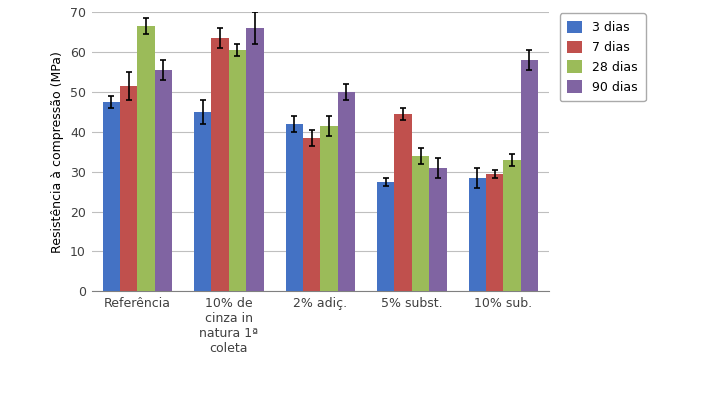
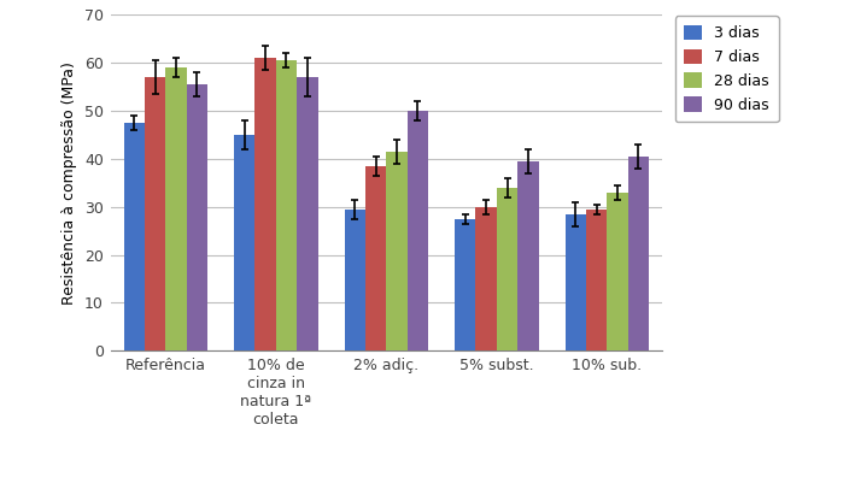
7 dias/Referência: 51.5 -> 57.0
28 dias/Referência: 66.5 -> 59.0
7 dias/10% de cinza in natura 1ª coleta: 63.5 -> 61.0
90 dias/10% de cinza in natura 1ª coleta: 66.0 -> 57.0
3 dias/2% adiç.: 42.0 -> 29.5
7 dias/5% subst.: 44.5 -> 30.0
90 dias/5% subst.: 31.0 -> 39.5
90 dias/10% sub.: 58.0 -> 40.5
